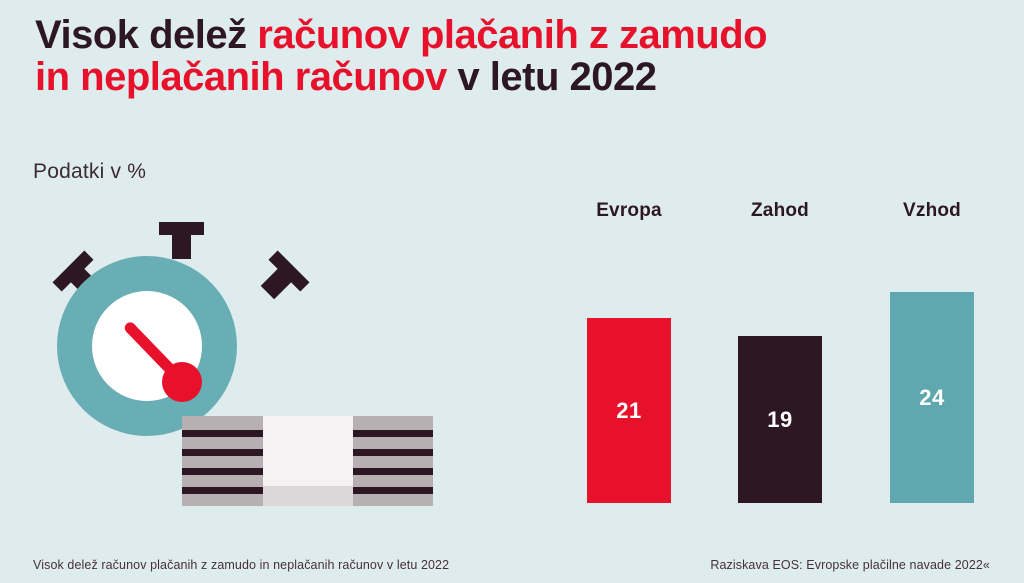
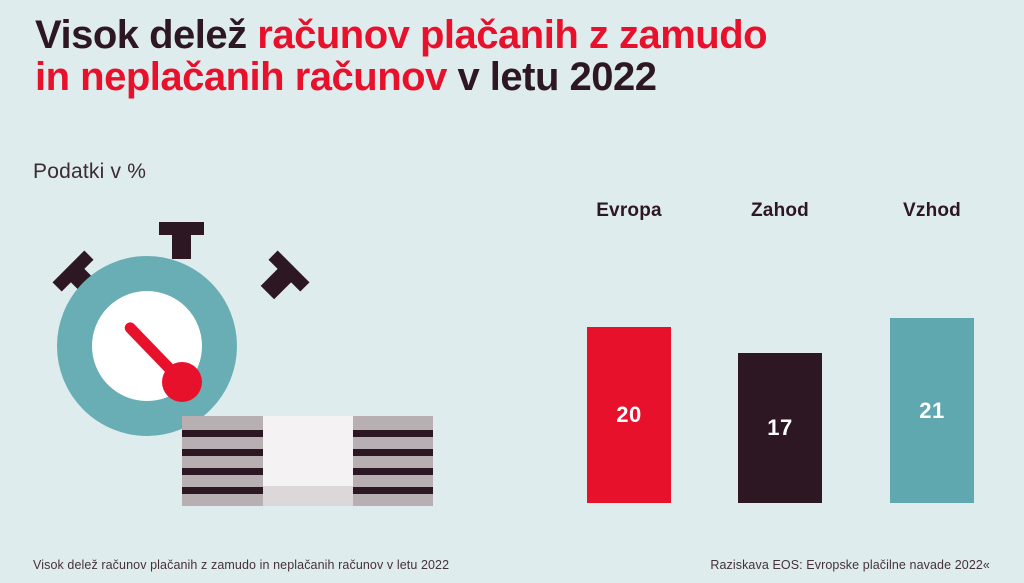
Evropa: 21 -> 20
Zahod: 19 -> 17
Vzhod: 24 -> 21
